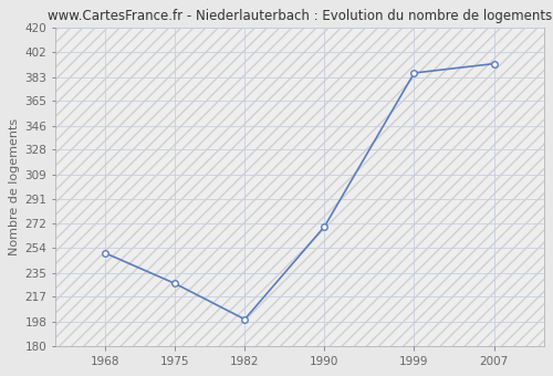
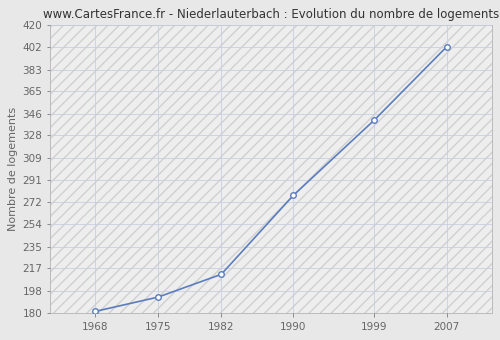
1968: 250 -> 181
1975: 227 -> 193
1982: 200 -> 212
1990: 270 -> 278
1999: 386 -> 341
2007: 393 -> 402
